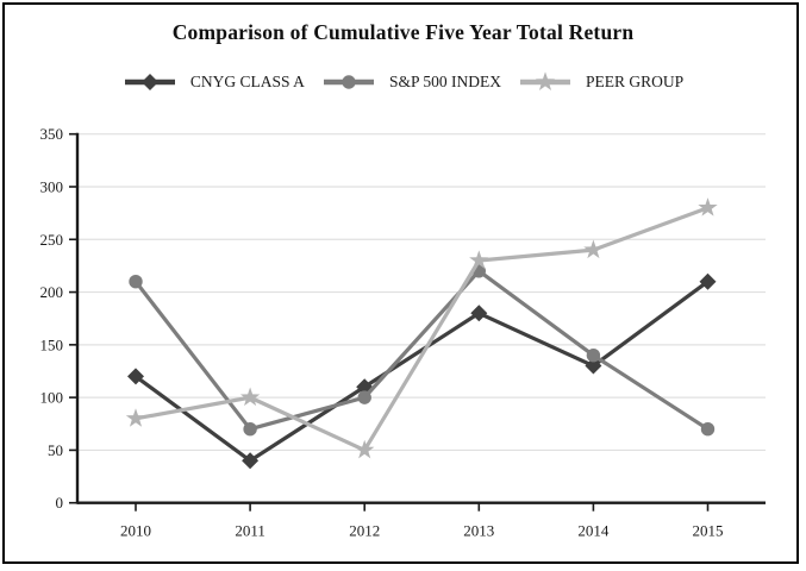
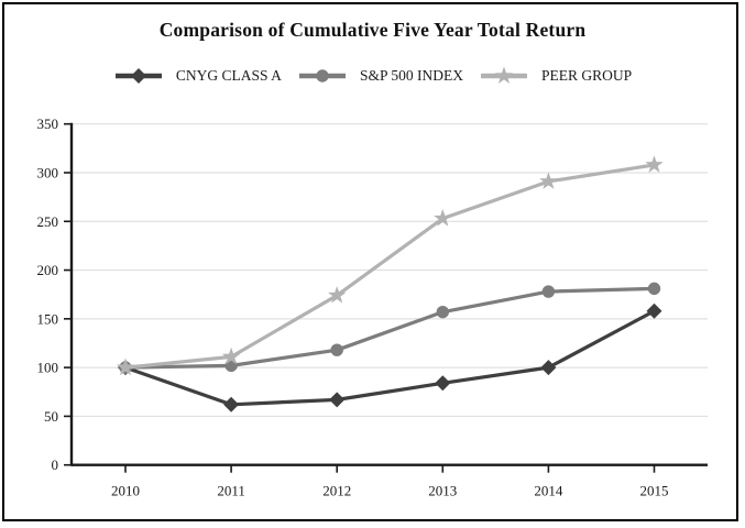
CNYG CLASS A/2010: 120 -> 100
S&P 500 INDEX/2010: 210 -> 100
PEER GROUP/2010: 80 -> 100
CNYG CLASS A/2011: 40 -> 60
S&P 500 INDEX/2011: 70 -> 100
PEER GROUP/2011: 100 -> 110
CNYG CLASS A/2012: 110 -> 70
S&P 500 INDEX/2012: 100 -> 120
PEER GROUP/2012: 50 -> 170
CNYG CLASS A/2013: 180 -> 80
S&P 500 INDEX/2013: 220 -> 160
PEER GROUP/2013: 230 -> 250
CNYG CLASS A/2014: 130 -> 100
S&P 500 INDEX/2014: 140 -> 180
PEER GROUP/2014: 240 -> 290
CNYG CLASS A/2015: 210 -> 160
S&P 500 INDEX/2015: 70 -> 180
PEER GROUP/2015: 280 -> 310
